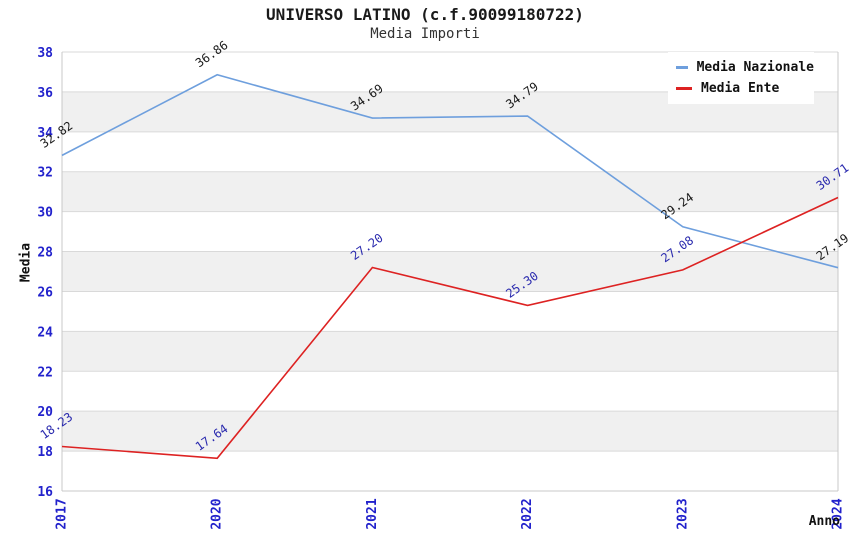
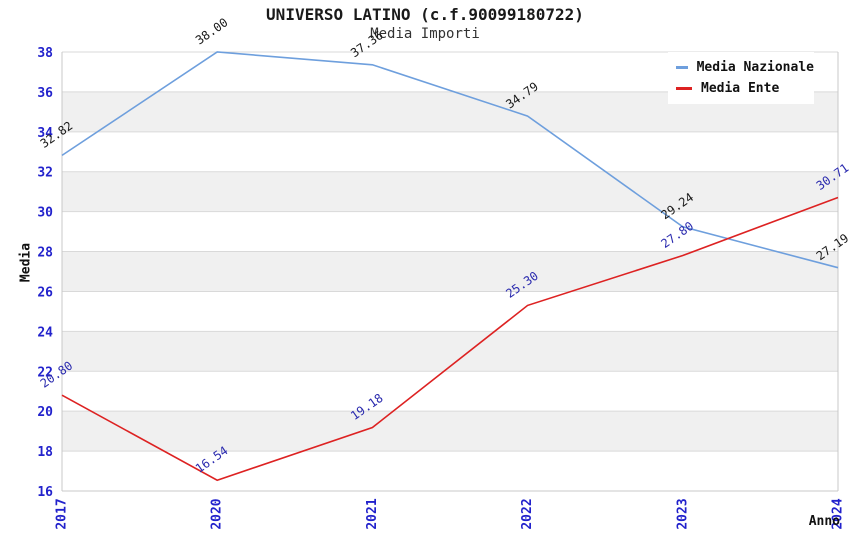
Media Ente/2017: 18.23 -> 20.80
Media Nazionale/2020: 36.86 -> 38.00
Media Ente/2020: 17.64 -> 16.54
Media Nazionale/2021: 34.69 -> 37.36
Media Ente/2021: 27.20 -> 19.18
Media Ente/2023: 27.08 -> 27.80
